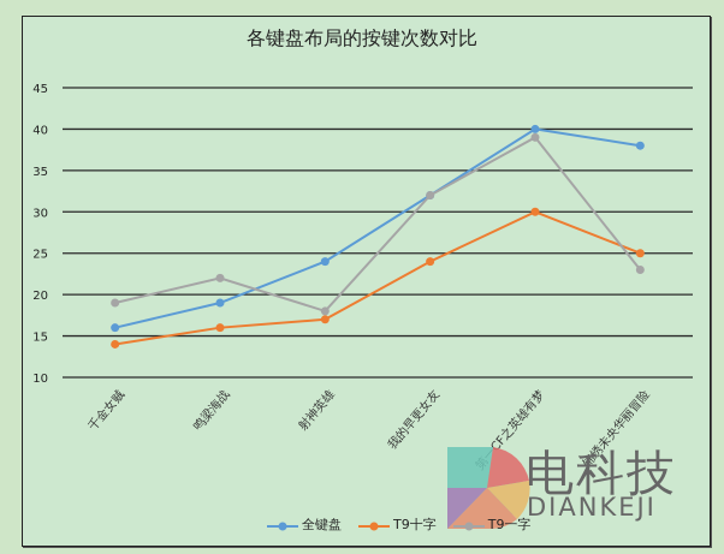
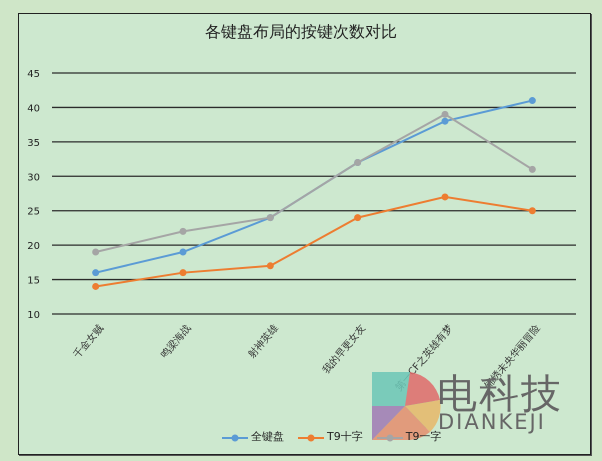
T9一字/射神英雄: 18 -> 24
全键盘/第一CF之英雄有梦: 40 -> 38
T9十字/第一CF之英雄有梦: 30 -> 27
全键盘/锦绣未央华丽冒险: 38 -> 41
T9一字/锦绣未央华丽冒险: 23 -> 31
